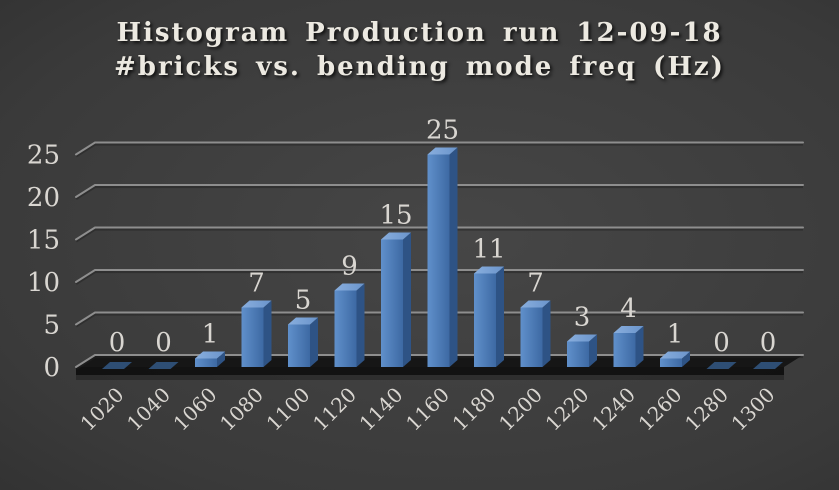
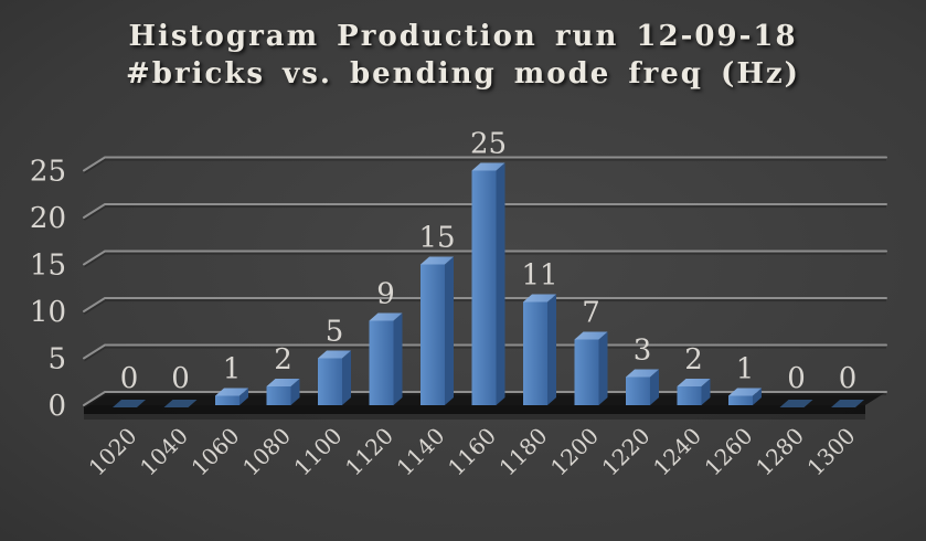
1080: 7 -> 2
1240: 4 -> 2
